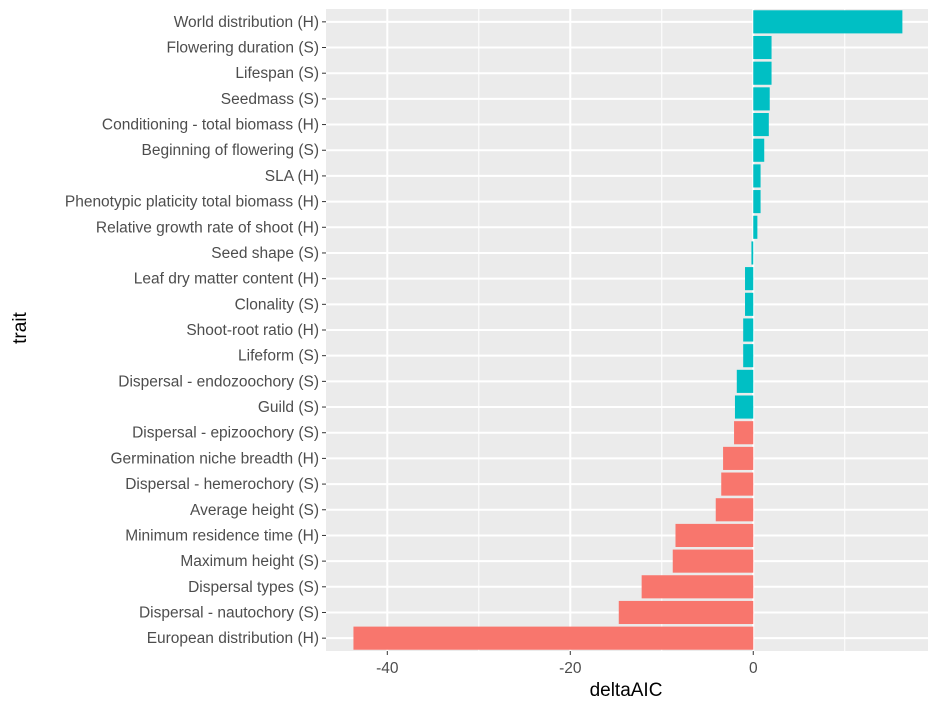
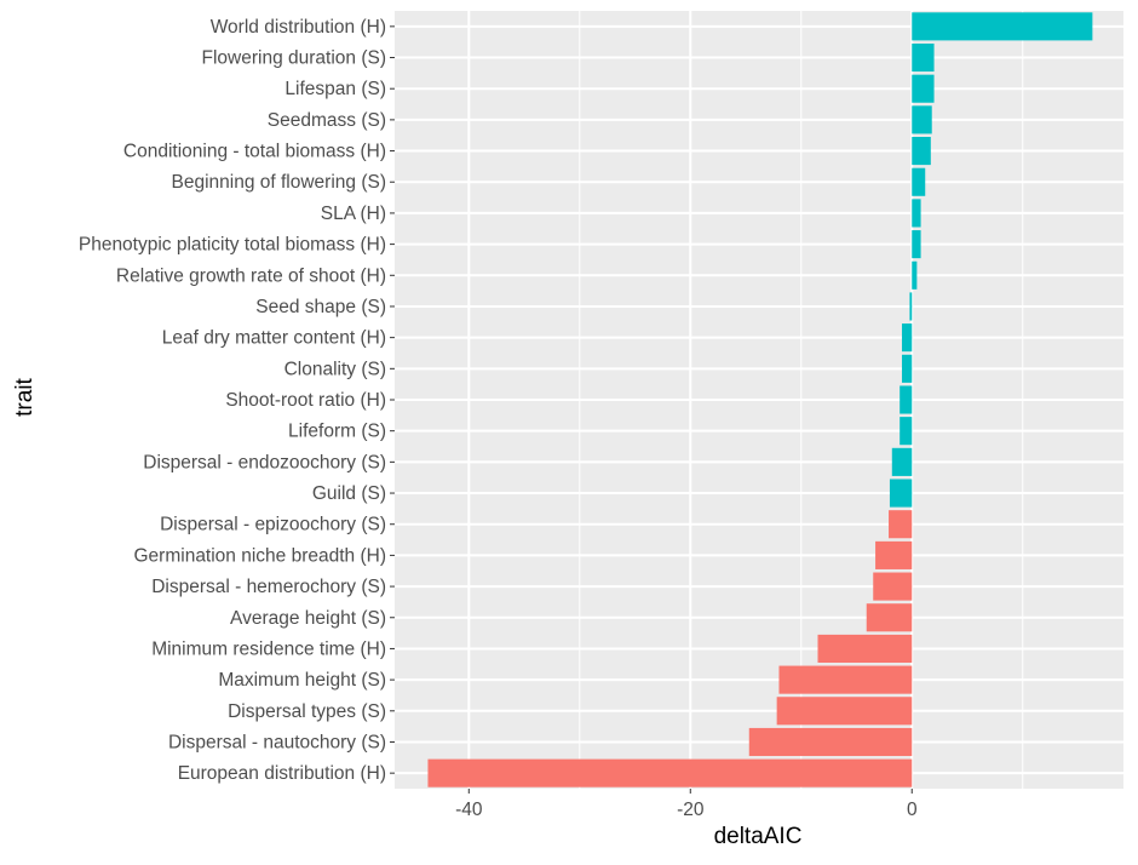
Maximum height (S): -9 -> -12
